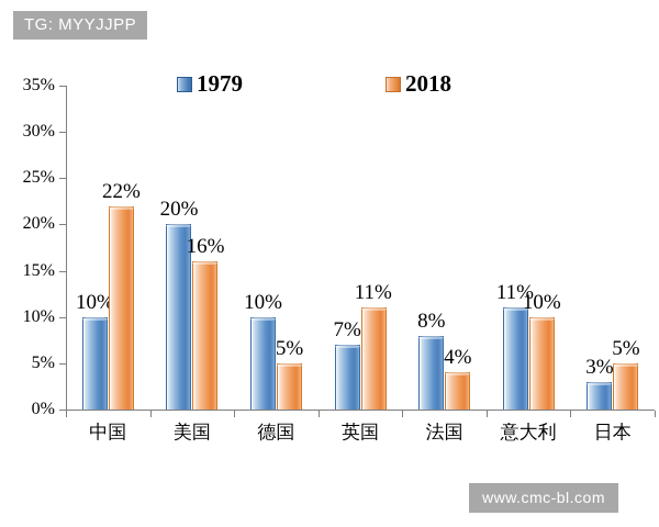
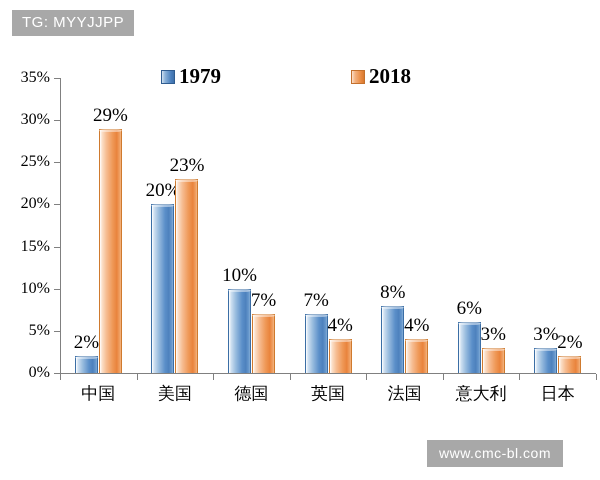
1979/中国: 10% -> 2%
2018/中国: 22% -> 29%
2018/美国: 16% -> 23%
2018/德国: 5% -> 7%
2018/英国: 11% -> 4%
1979/意大利: 11% -> 6%
2018/意大利: 10% -> 3%
2018/日本: 5% -> 2%
